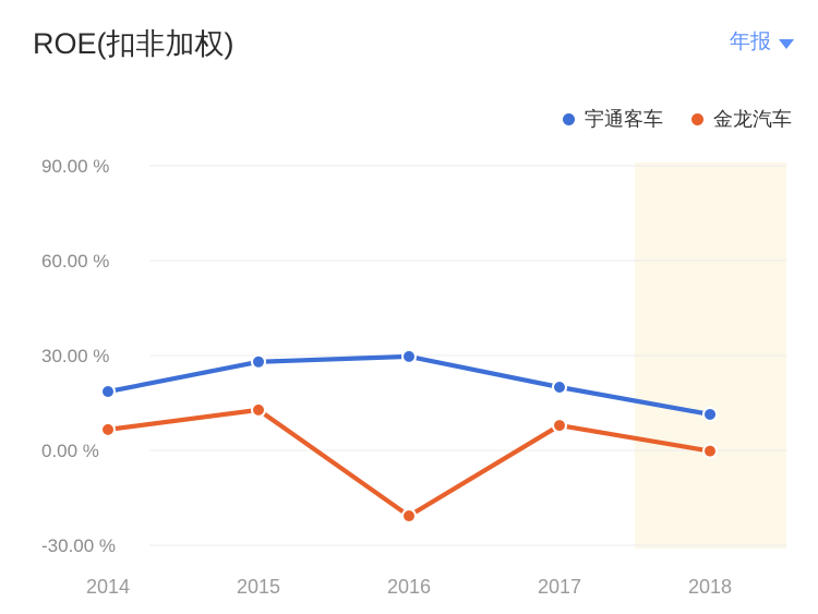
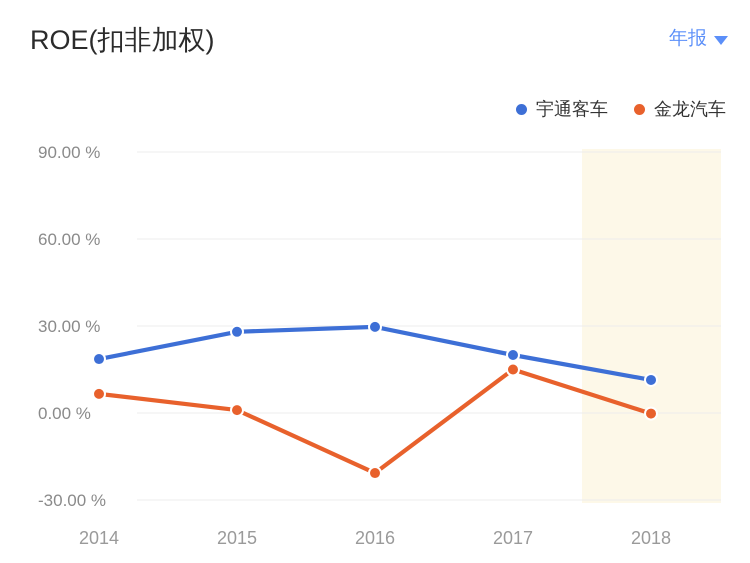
金龙汽车/2015: 13% -> 1%
金龙汽车/2017: 8% -> 15%
